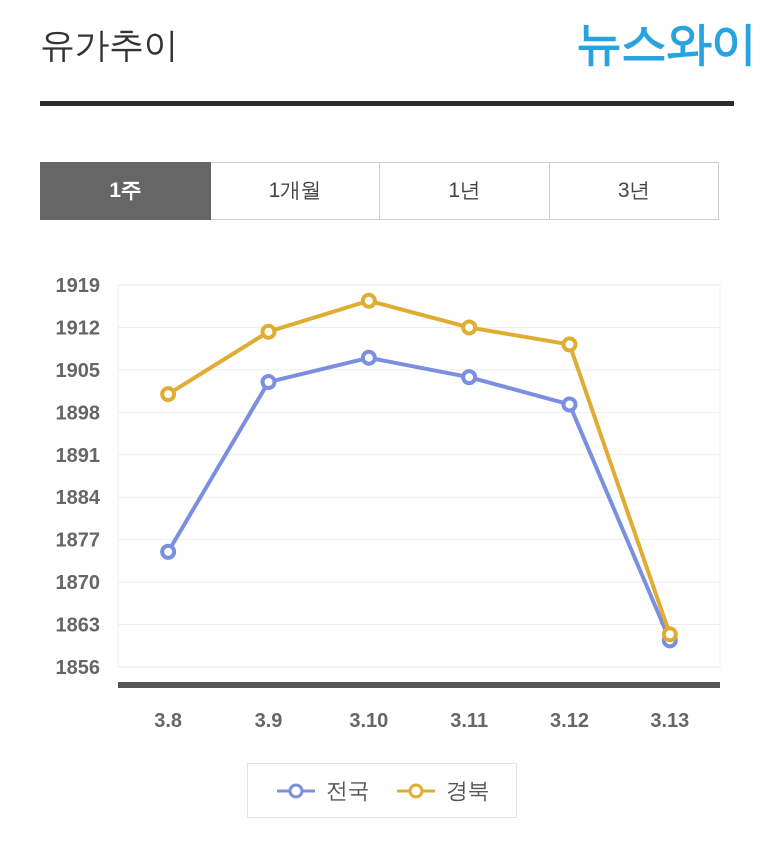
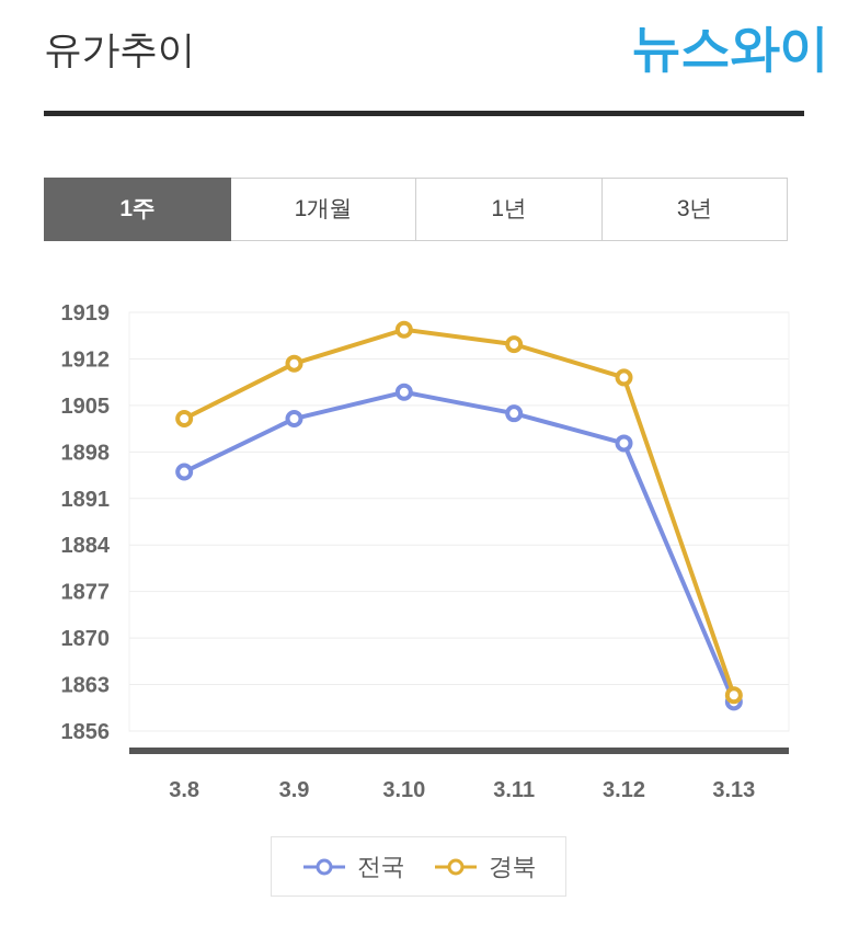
전국/3.8: 1875 -> 1895
경북/3.8: 1901 -> 1903
경북/3.11: 1912 -> 1914
